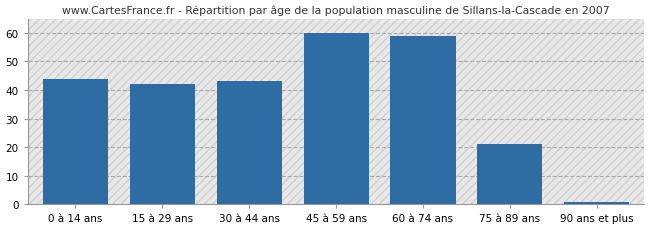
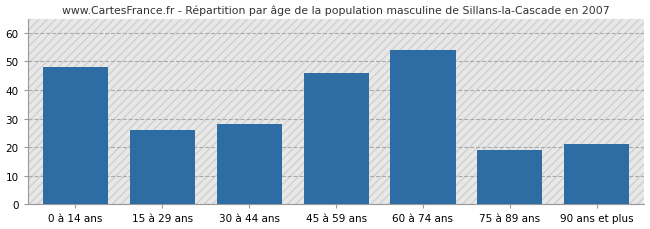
0 à 14 ans: 44 -> 48
15 à 29 ans: 42 -> 26
30 à 44 ans: 43 -> 28
45 à 59 ans: 60 -> 46
60 à 74 ans: 59 -> 54
75 à 89 ans: 21 -> 19
90 ans et plus: 1 -> 21
